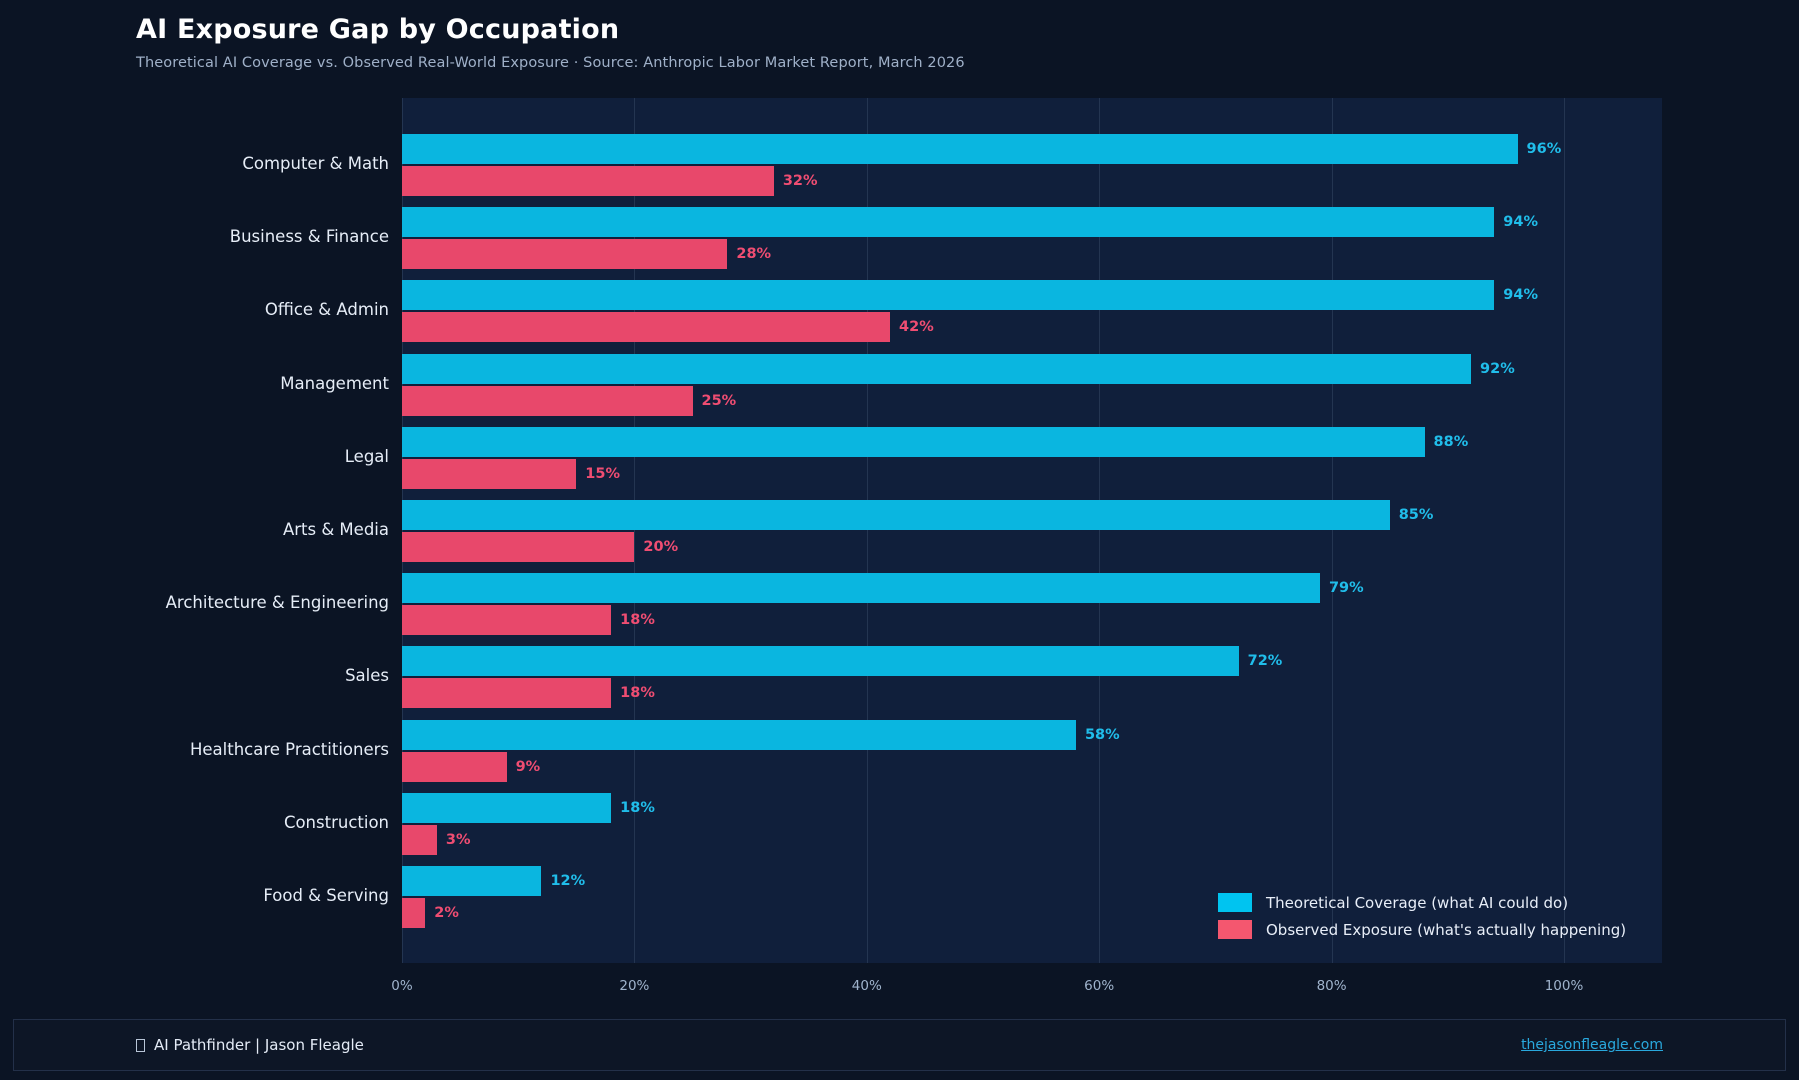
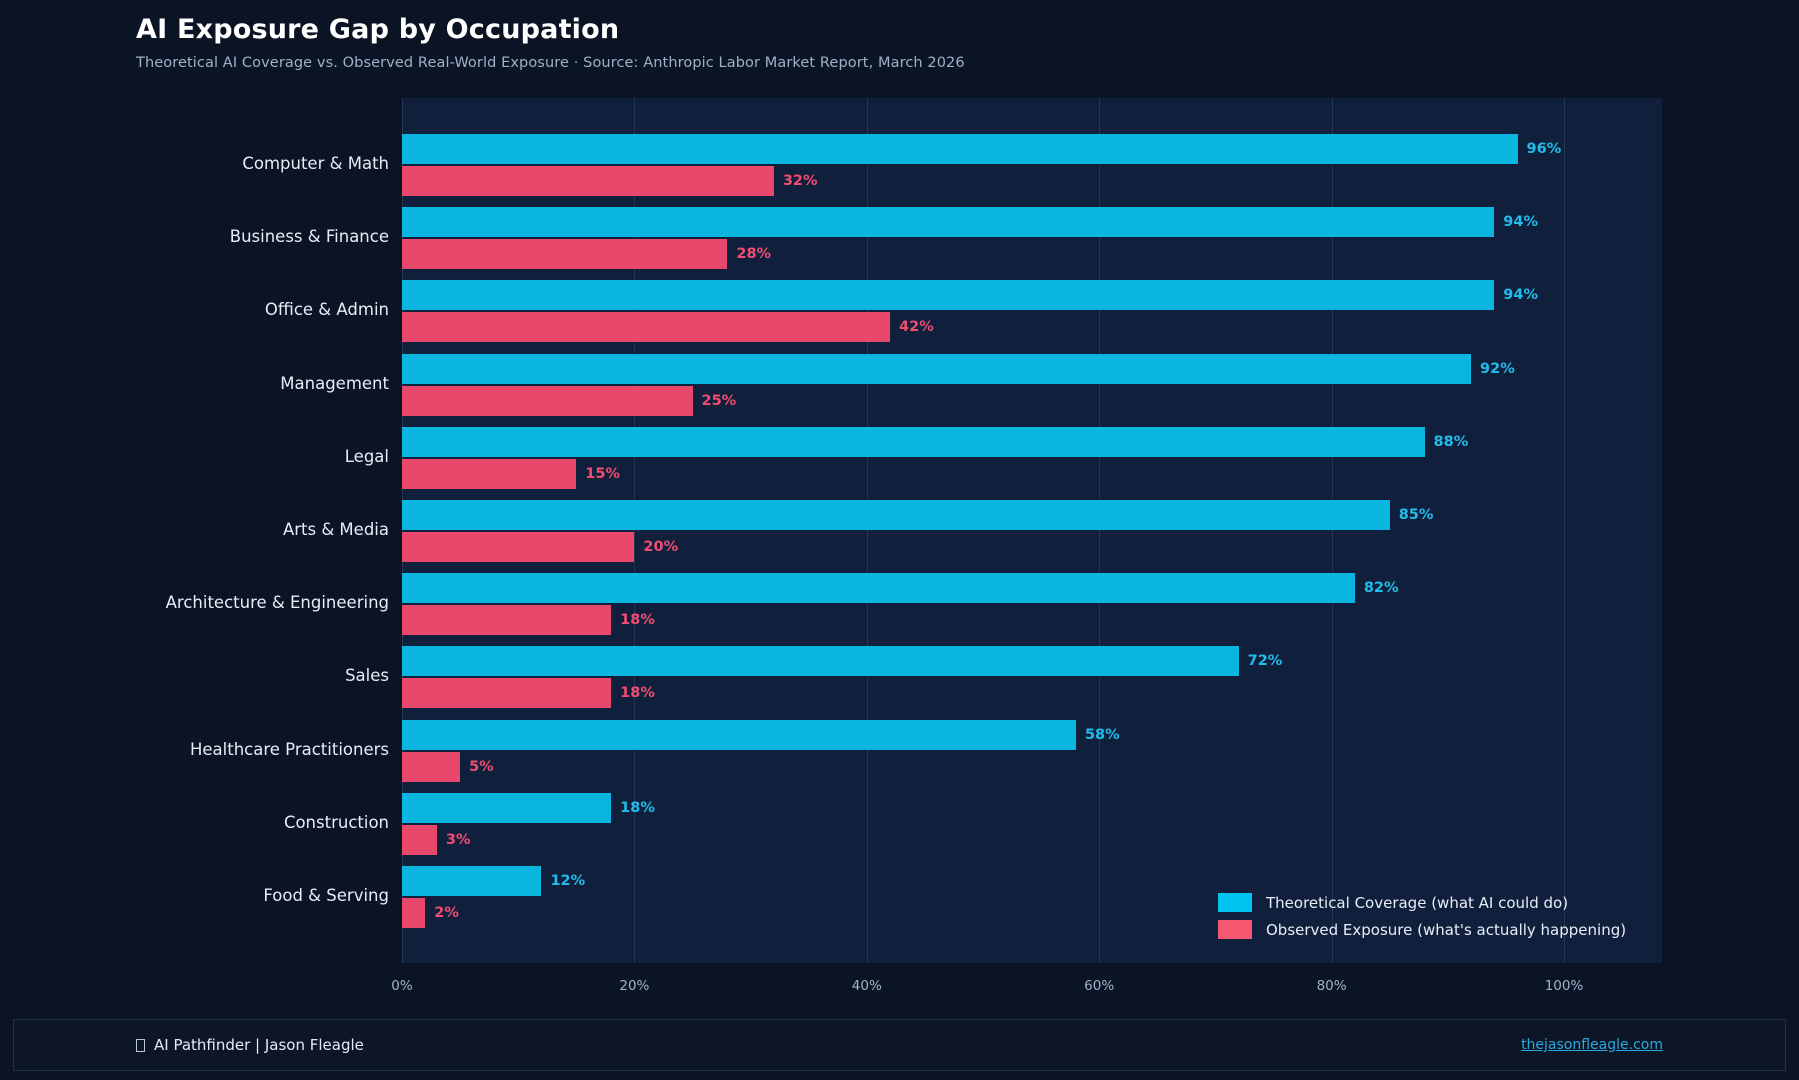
Theoretical Coverage (what AI could do)/Architecture & Engineering: 79% -> 82%
Observed Exposure (what's actually happening)/Healthcare Practitioners: 9% -> 5%
